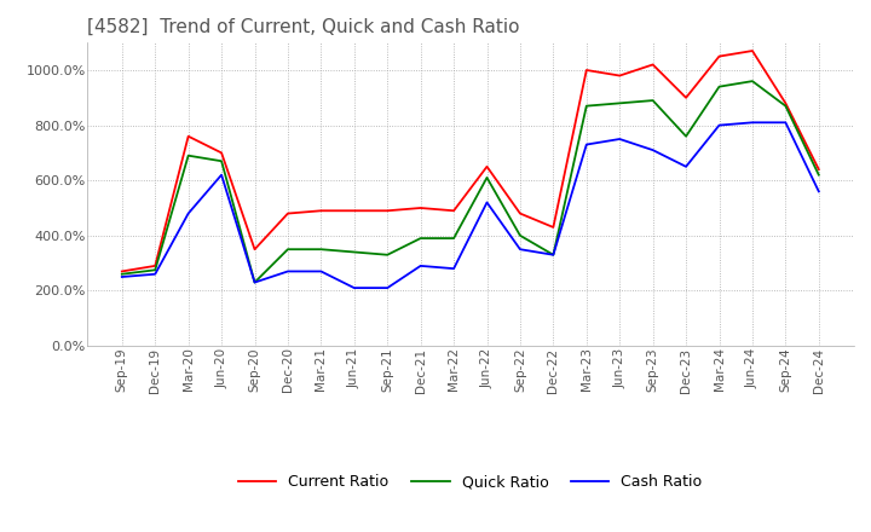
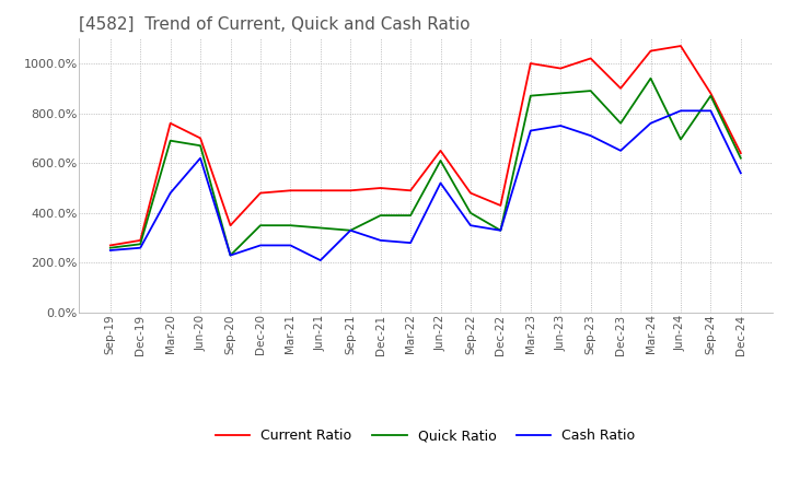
Cash Ratio/Sep-21: 210% -> 330%
Cash Ratio/Mar-24: 800% -> 760%
Quick Ratio/Jun-24: 960% -> 695%
